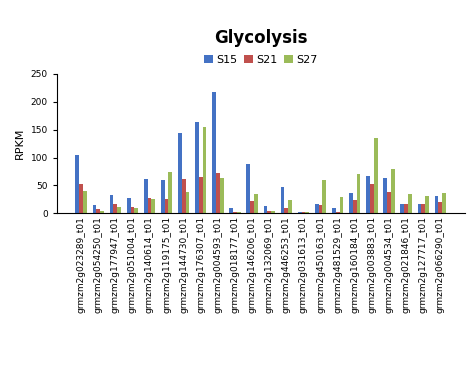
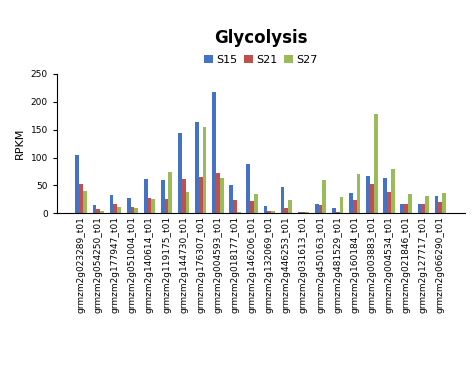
S15/grmzm2g018177_t01: 9 -> 50
S21/grmzm2g018177_t01: 3 -> 24
S27/grmzm2g003883_t01: 135 -> 178
